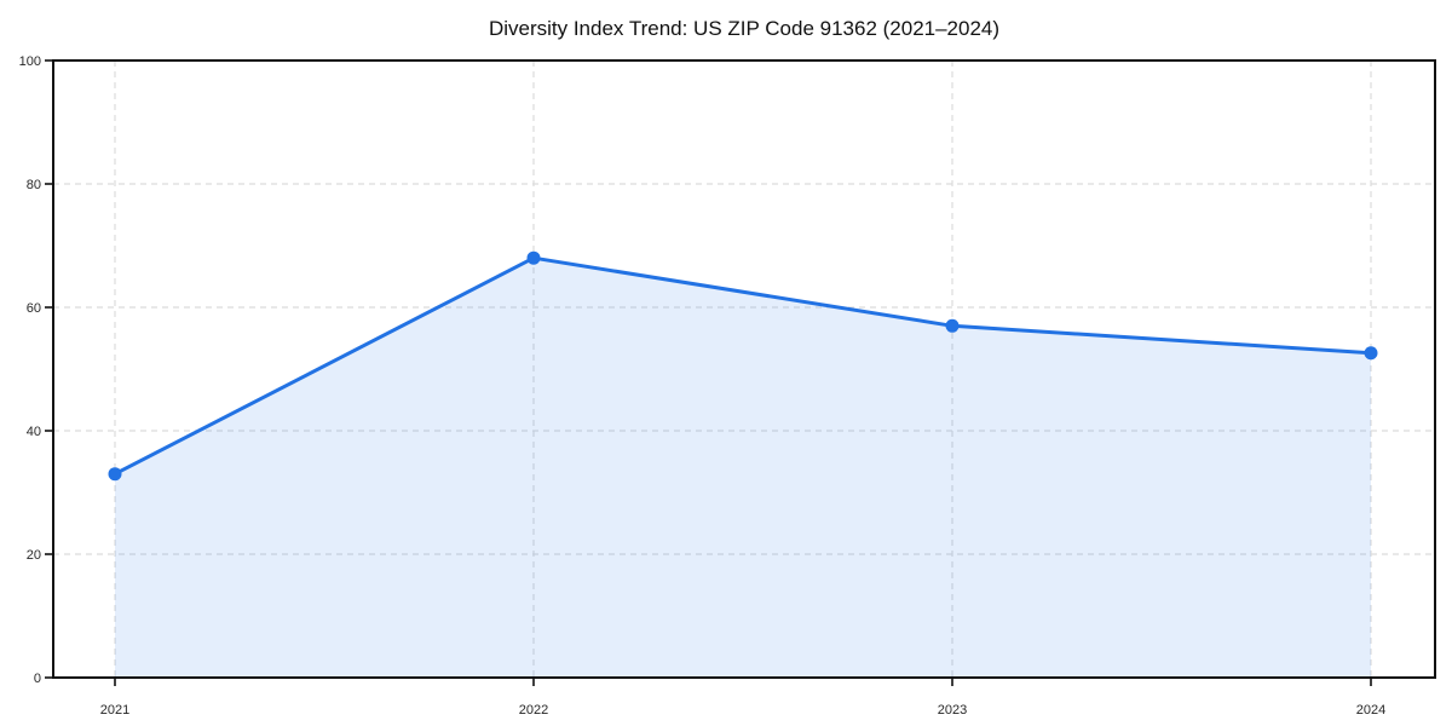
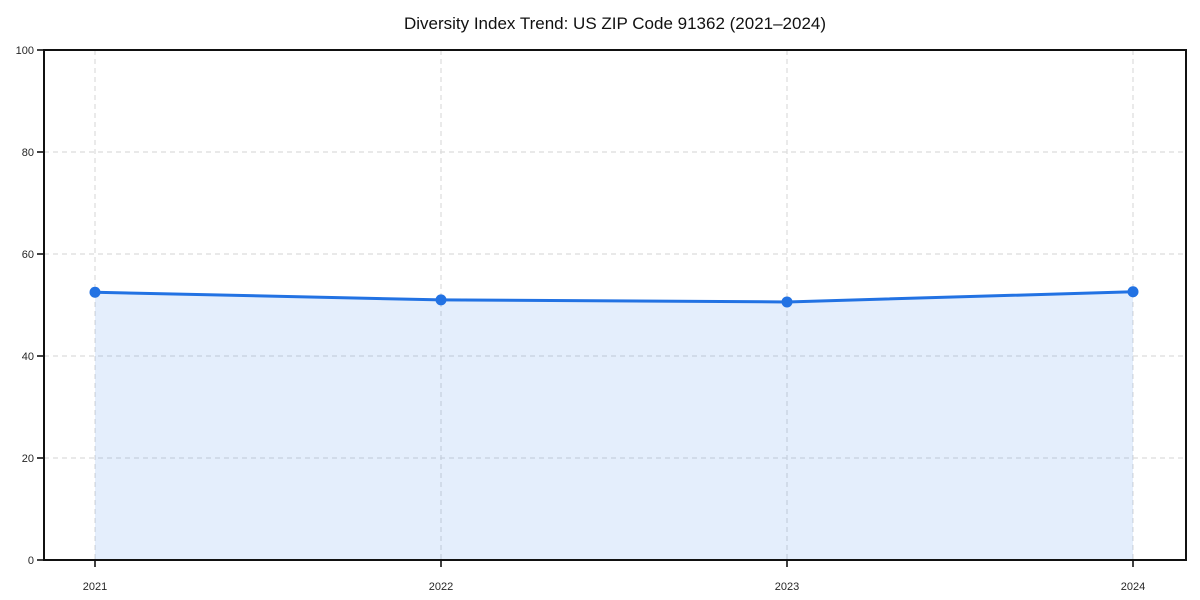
2021: 33 -> 52
2022: 68 -> 51
2023: 57 -> 51
